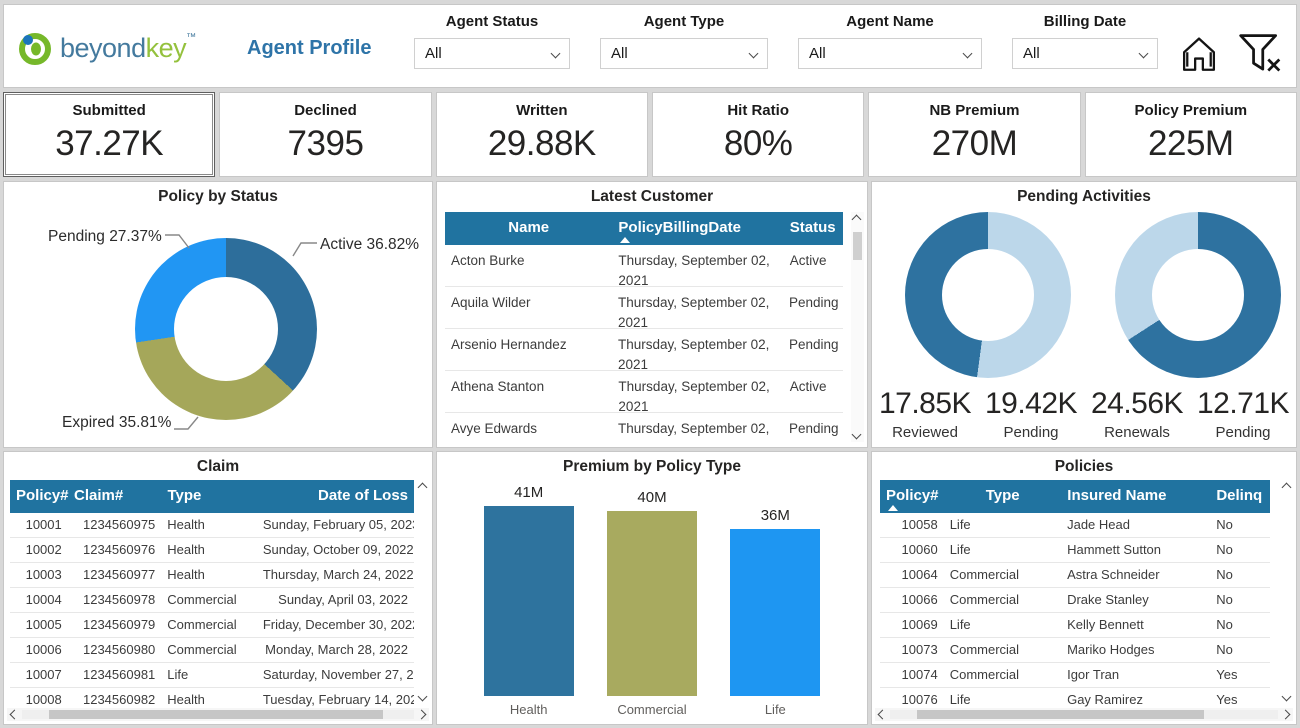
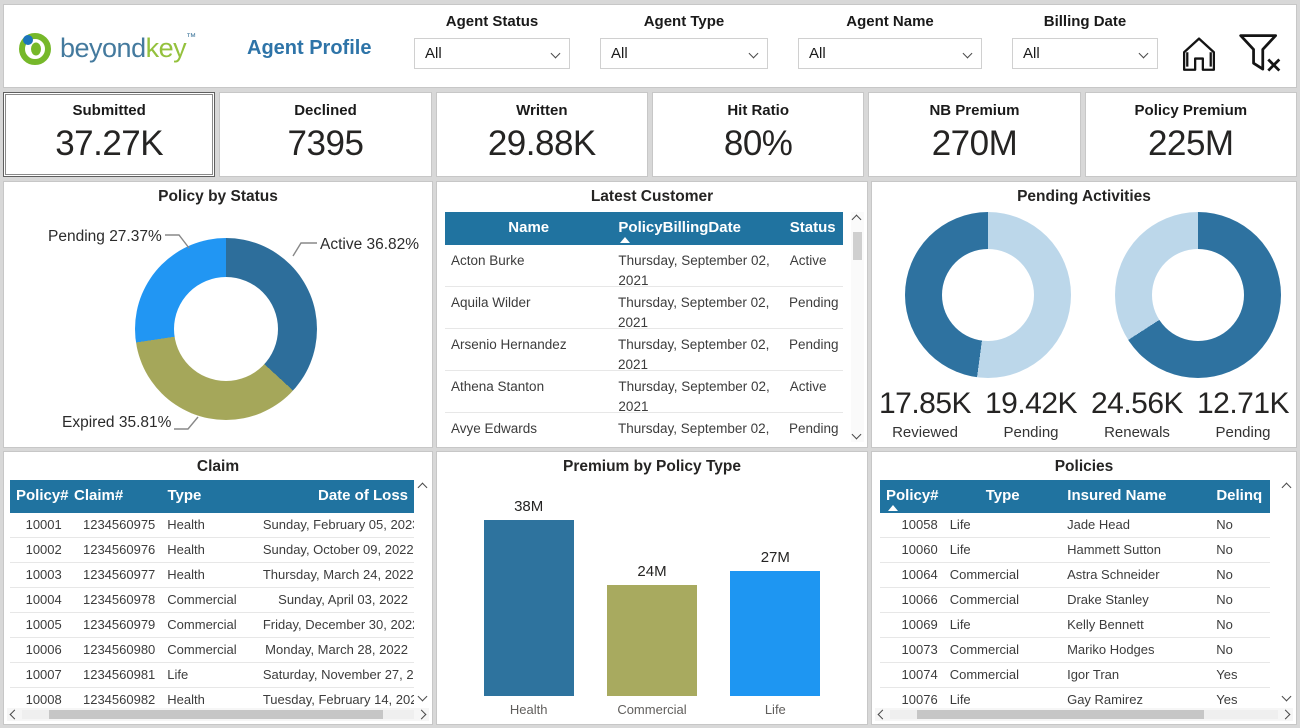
Premium by Policy Type/Health: 41M -> 38M
Premium by Policy Type/Commercial: 40M -> 24M
Premium by Policy Type/Life: 36M -> 27M
